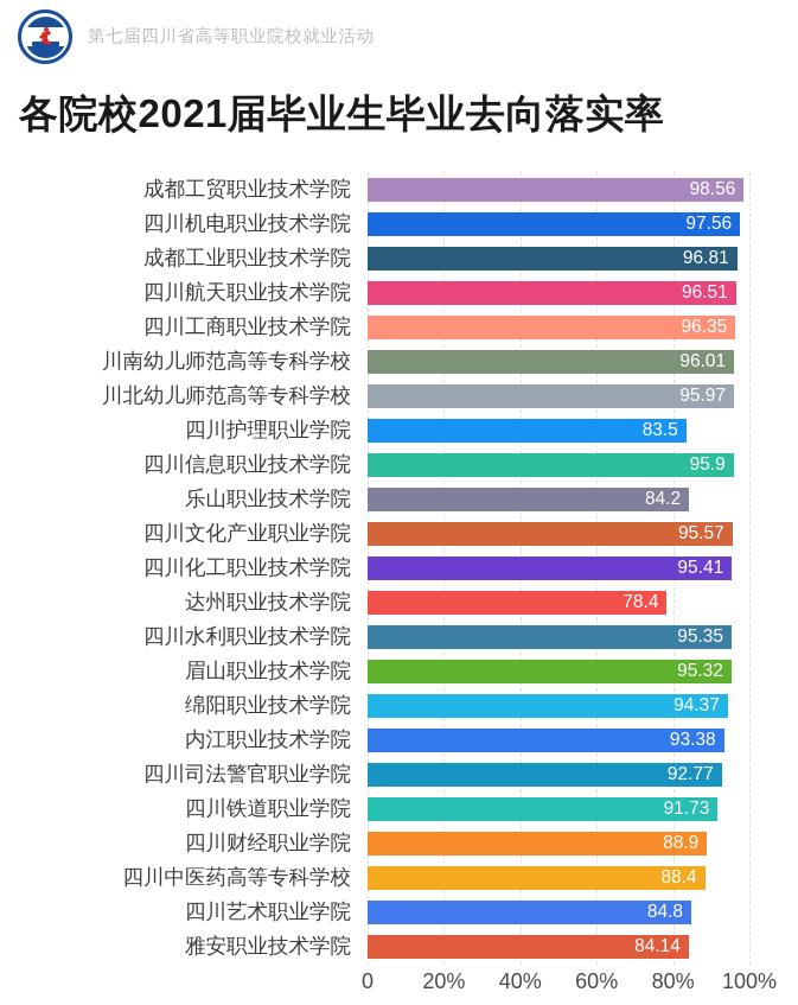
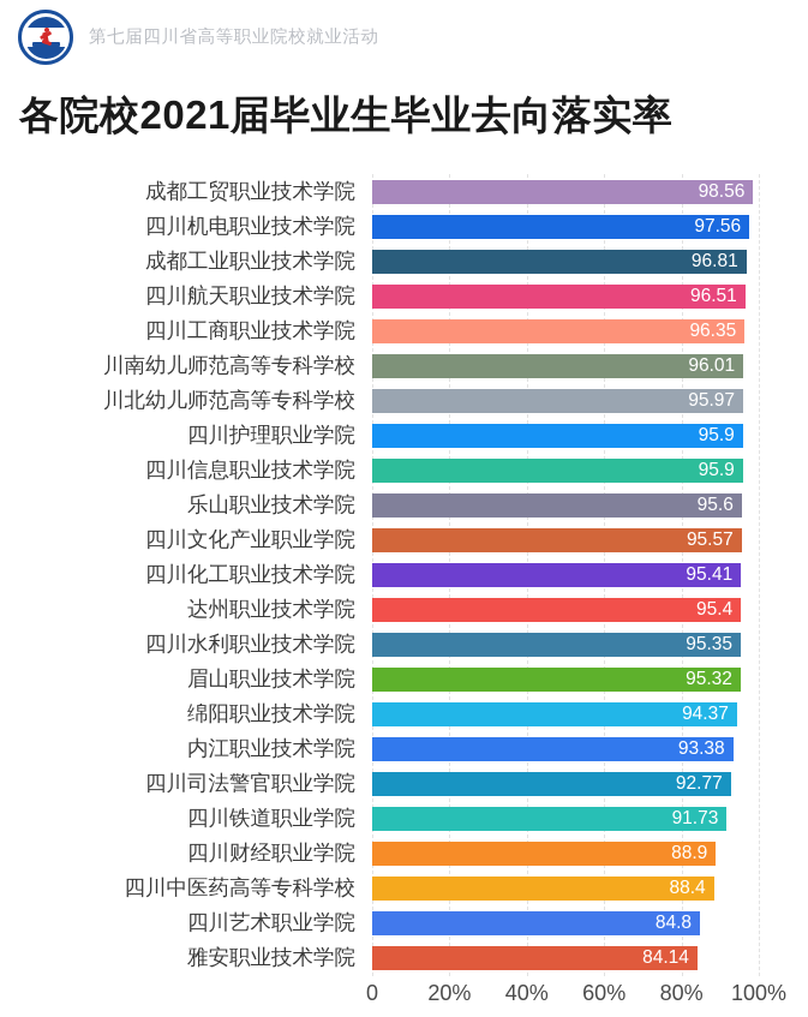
四川护理职业学院: 83.5 -> 95.9
乐山职业技术学院: 84.2 -> 95.6
达州职业技术学院: 78.4 -> 95.4
